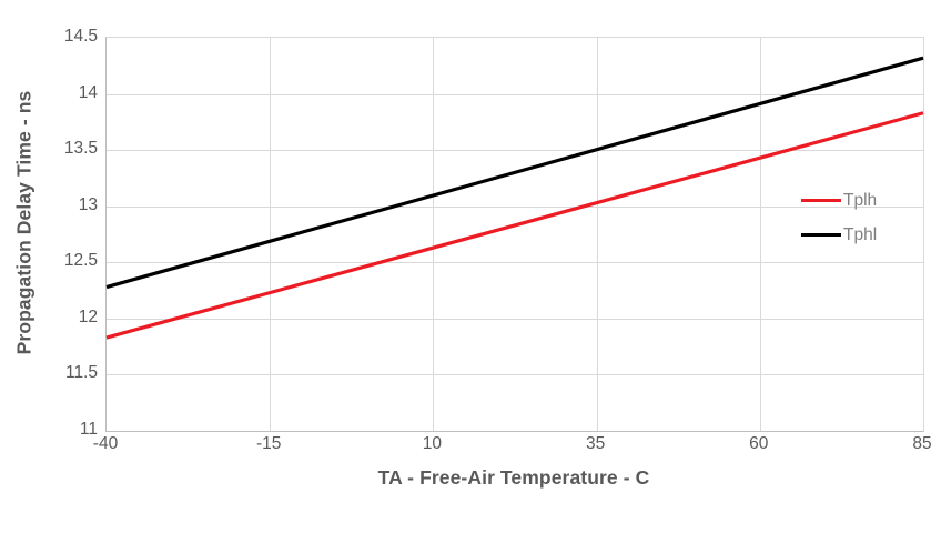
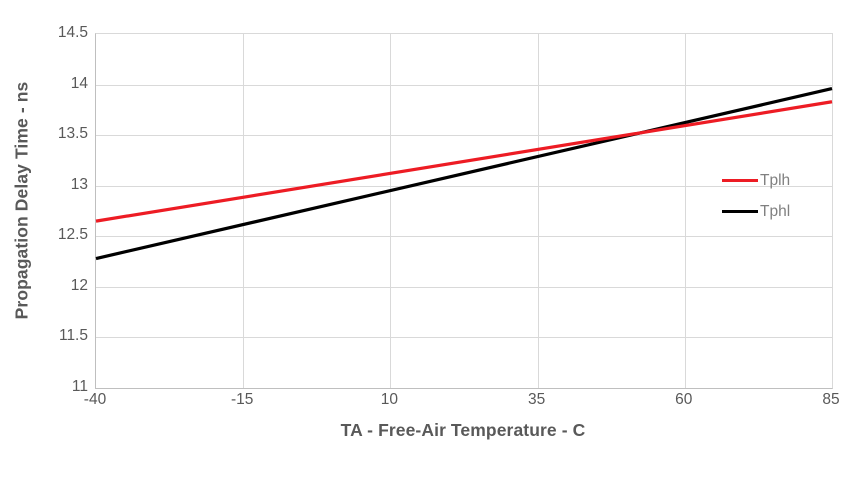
Tplh/-40: 11.83 -> 12.65
Tphl/85: 14.32 -> 13.96
